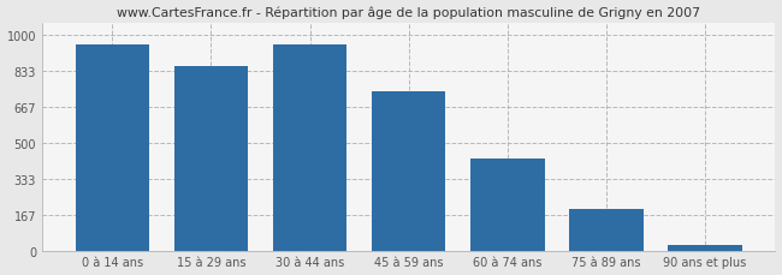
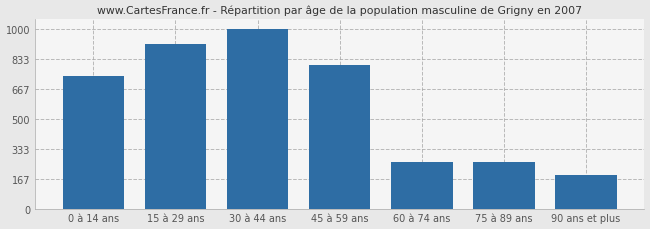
0 à 14 ans: 960 -> 740
15 à 29 ans: 860 -> 920
30 à 44 ans: 960 -> 1000
45 à 59 ans: 740 -> 800
60 à 74 ans: 420 -> 260
75 à 89 ans: 200 -> 260
90 ans et plus: 20 -> 190
